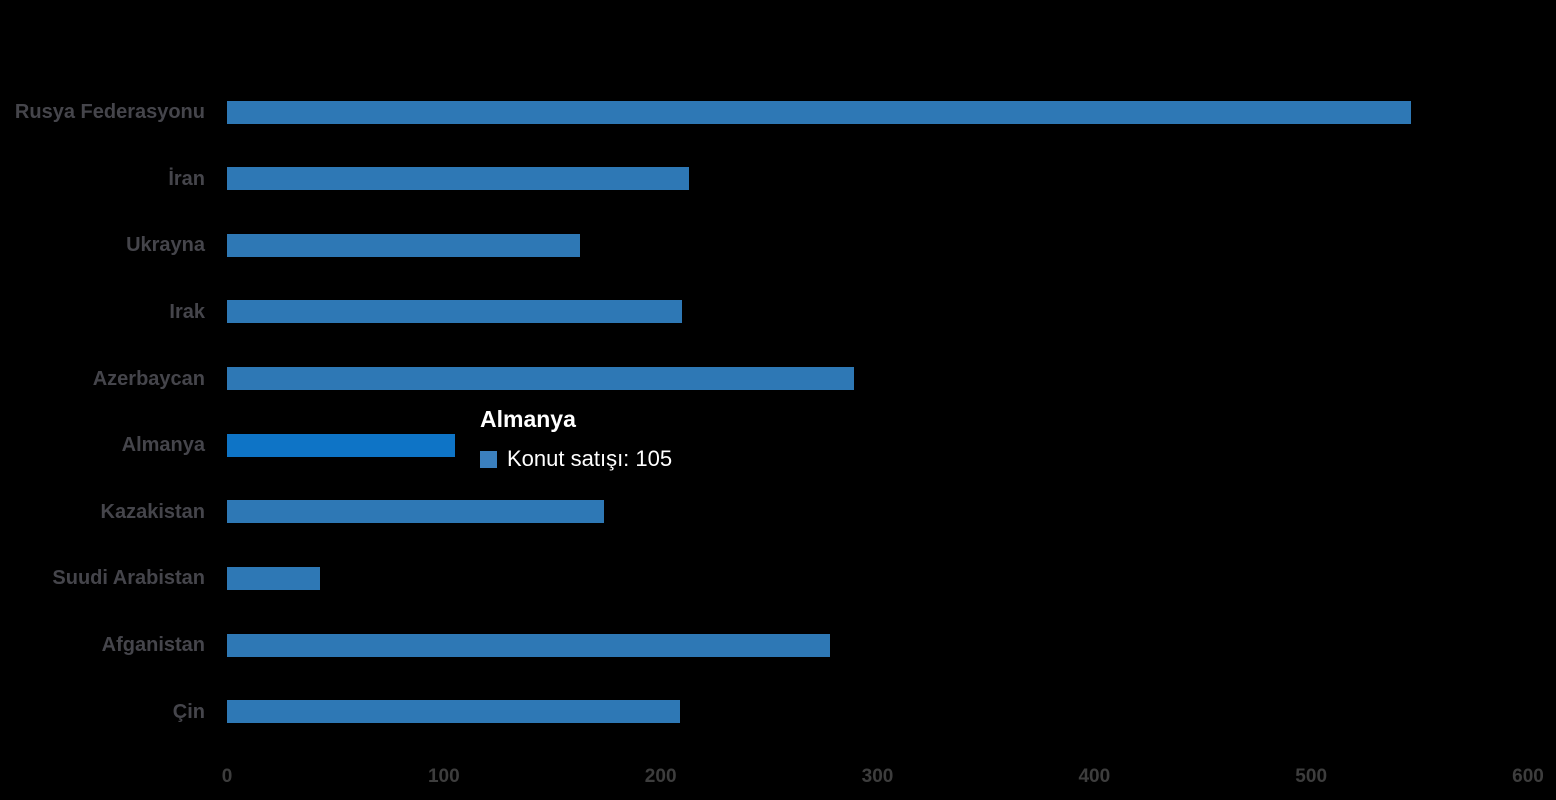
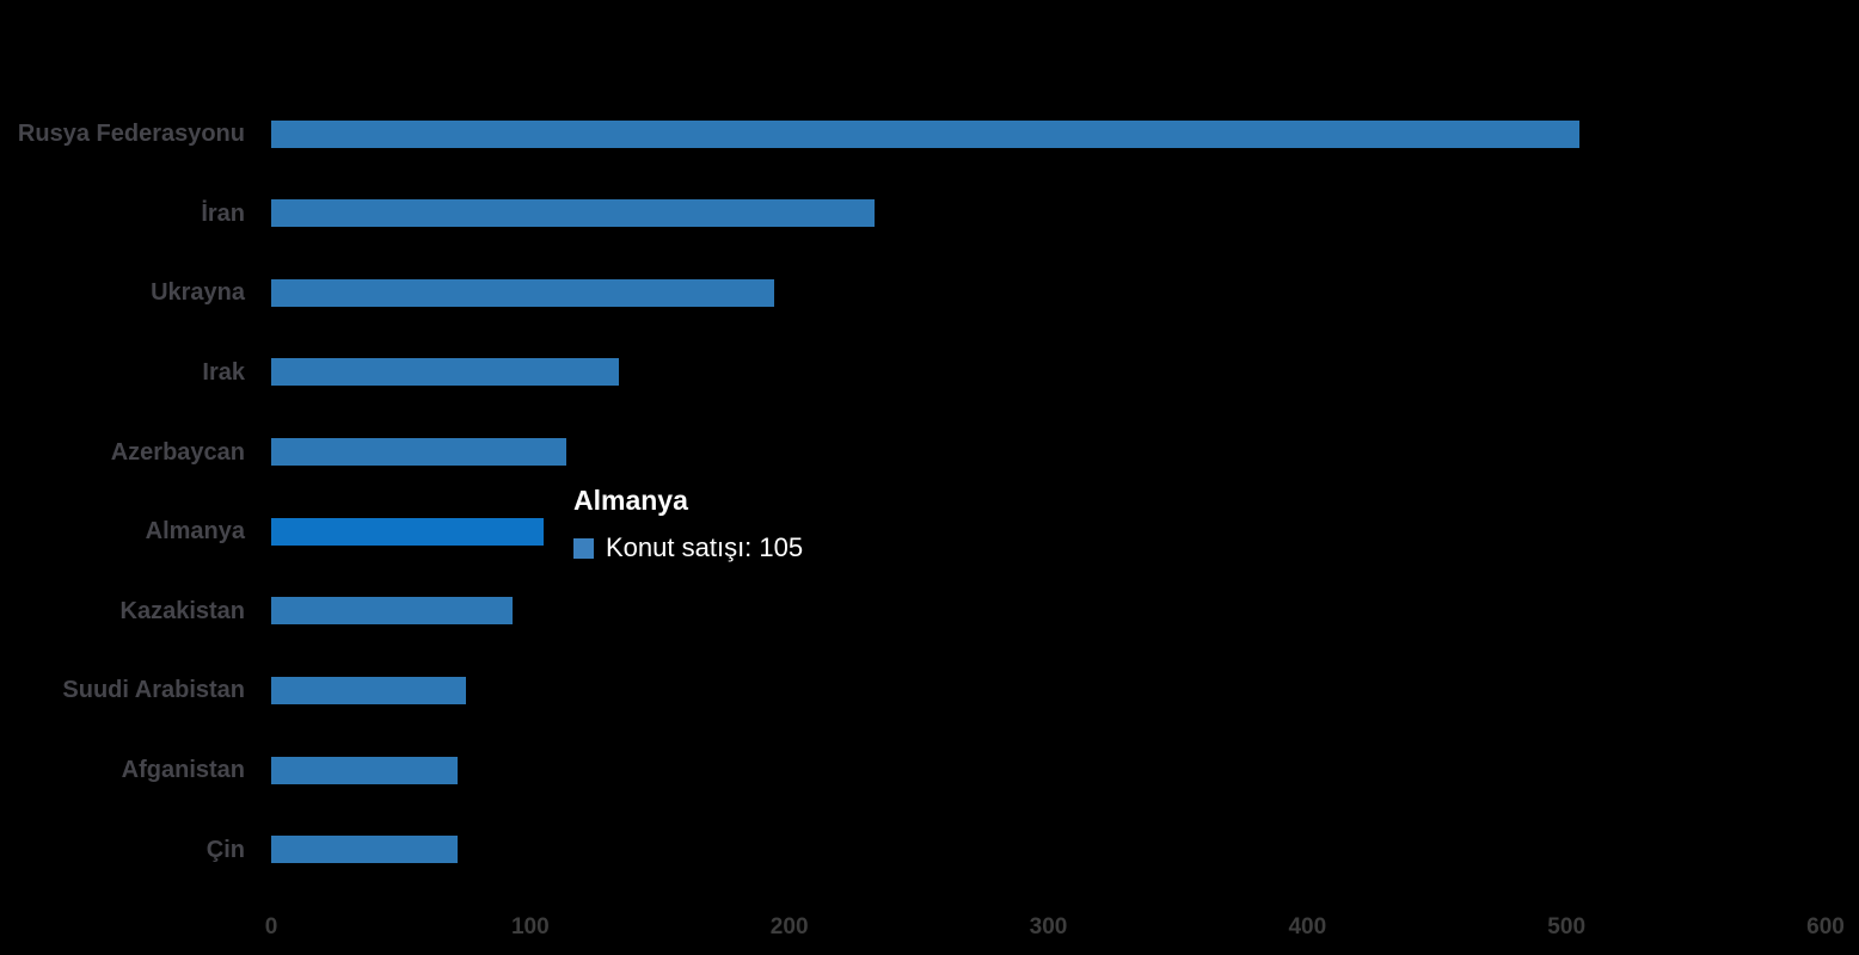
Rusya Federasyonu: 546 -> 505
İran: 213 -> 233
Ukrayna: 163 -> 194
Irak: 210 -> 134
Azerbaycan: 289 -> 114
Kazakistan: 174 -> 93
Suudi Arabistan: 43 -> 75
Afganistan: 278 -> 72
Çin: 209 -> 72
